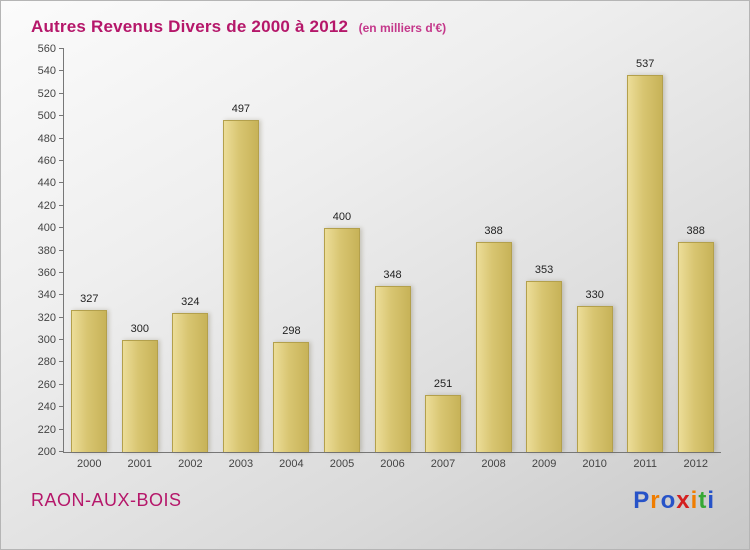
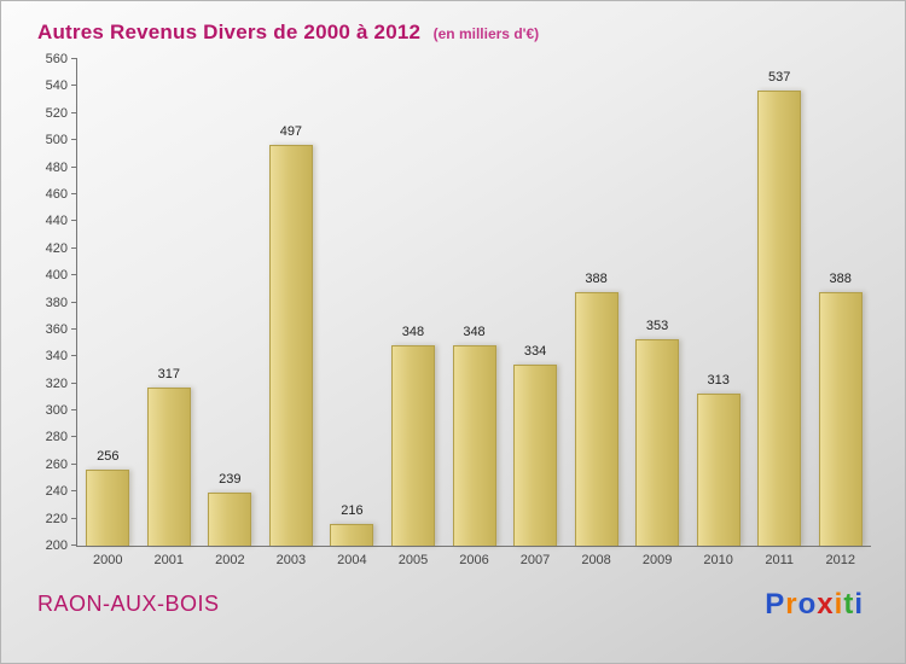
2000: 327 -> 256
2001: 300 -> 317
2002: 324 -> 239
2004: 298 -> 216
2005: 400 -> 348
2007: 251 -> 334
2010: 330 -> 313
